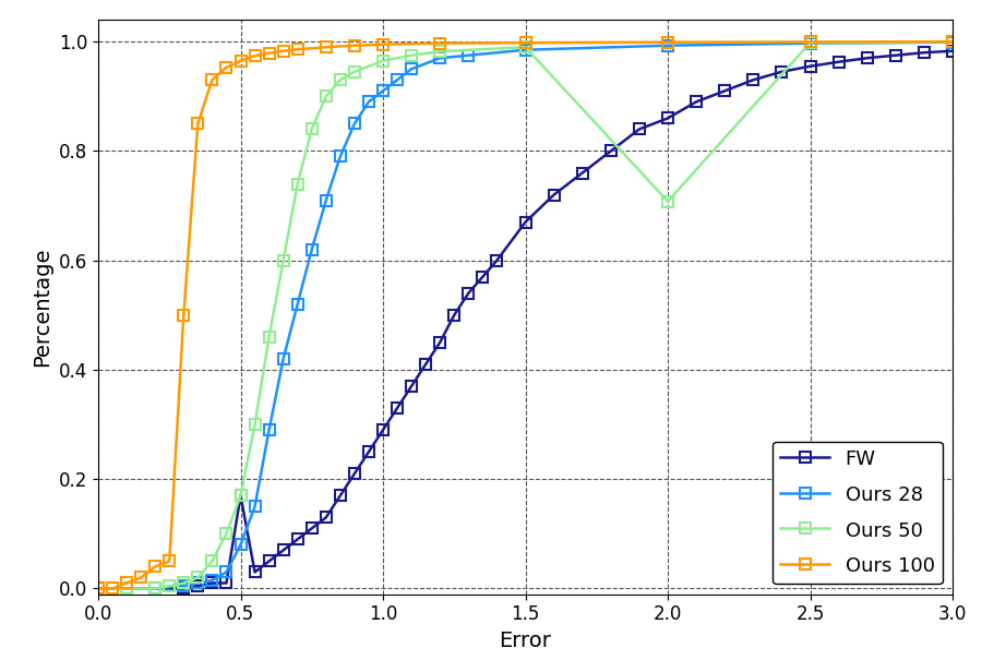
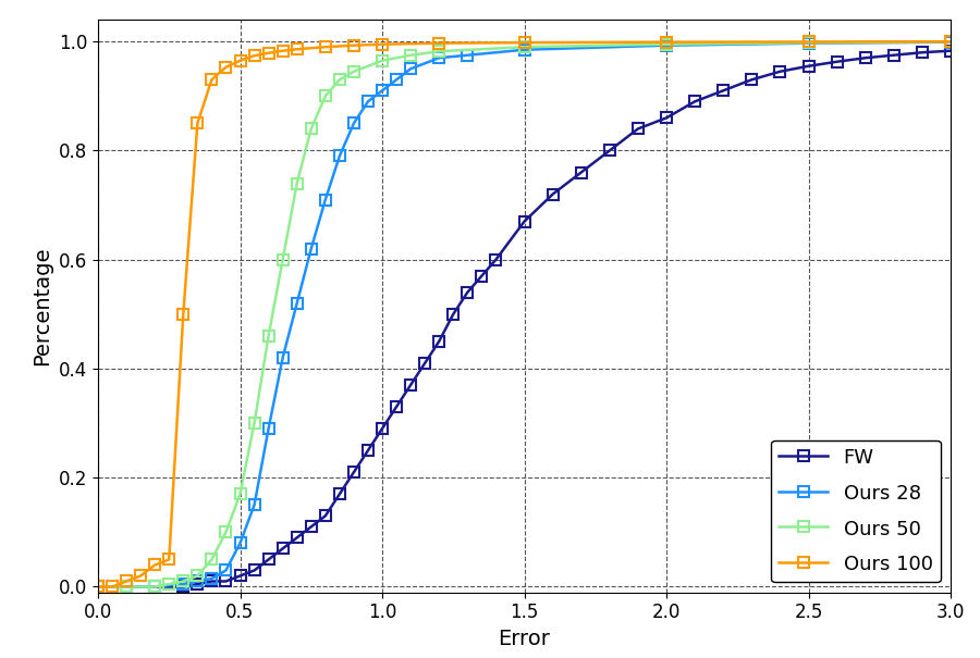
FW/0.5: 0.170 -> 0.020
Ours 50/2.0: 0.708 -> 0.995
